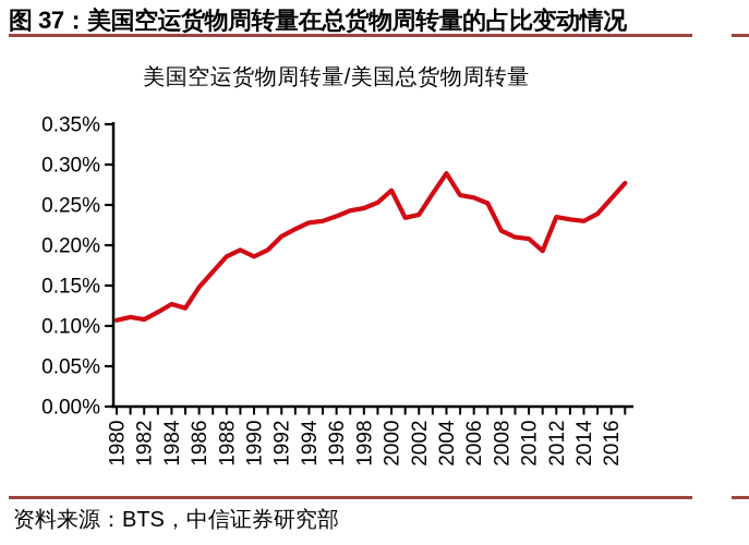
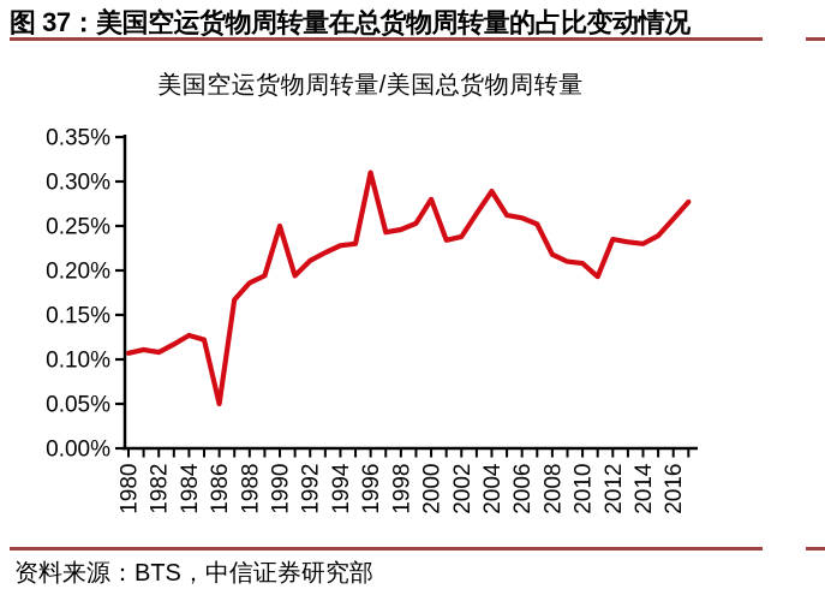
1986: 0.15% -> 0.05%
1990: 0.19% -> 0.25%
1996: 0.24% -> 0.31%
2000: 0.27% -> 0.28%
